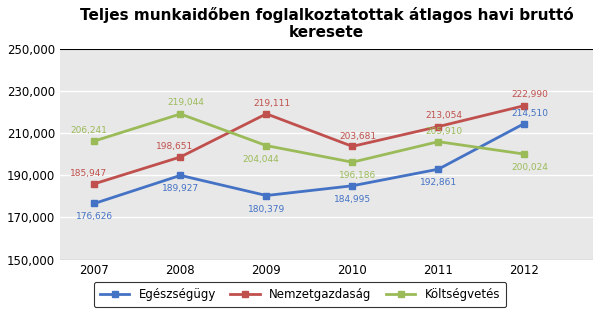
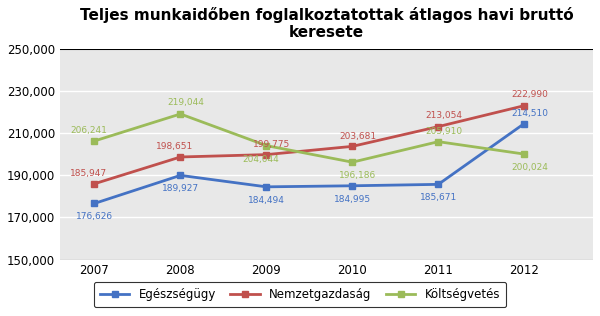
Egészségügy/2009: 180,379 -> 184,494
Nemzetgazdaság/2009: 219,111 -> 199,775
Egészségügy/2011: 192,861 -> 185,671
